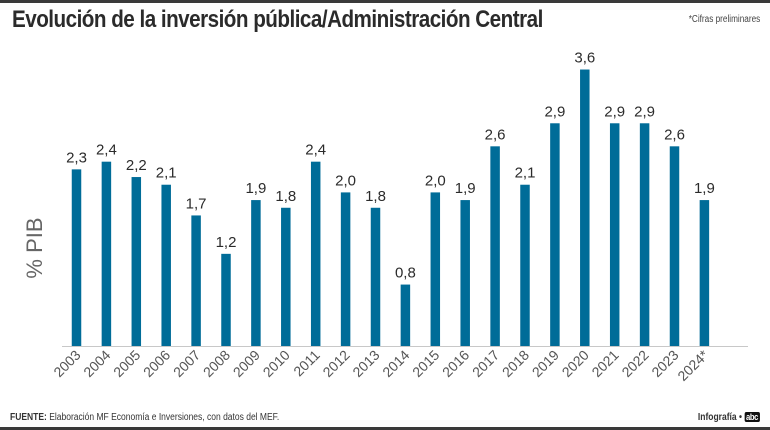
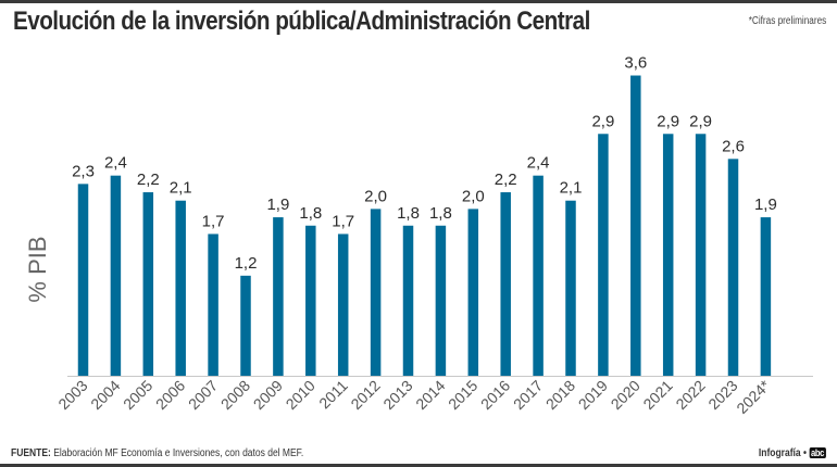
2011: 2,4 -> 1,7
2014: 0,8 -> 1,8
2016: 1,9 -> 2,2
2017: 2,6 -> 2,4
